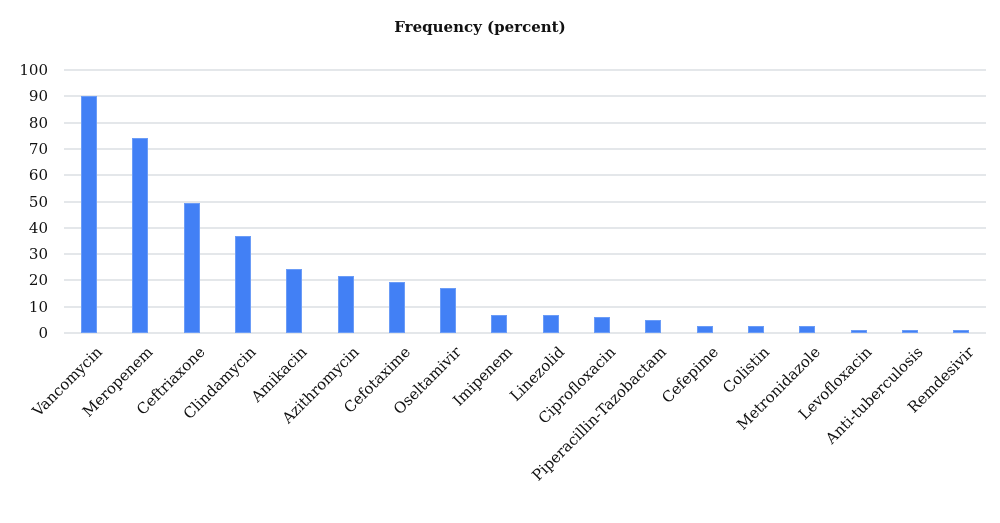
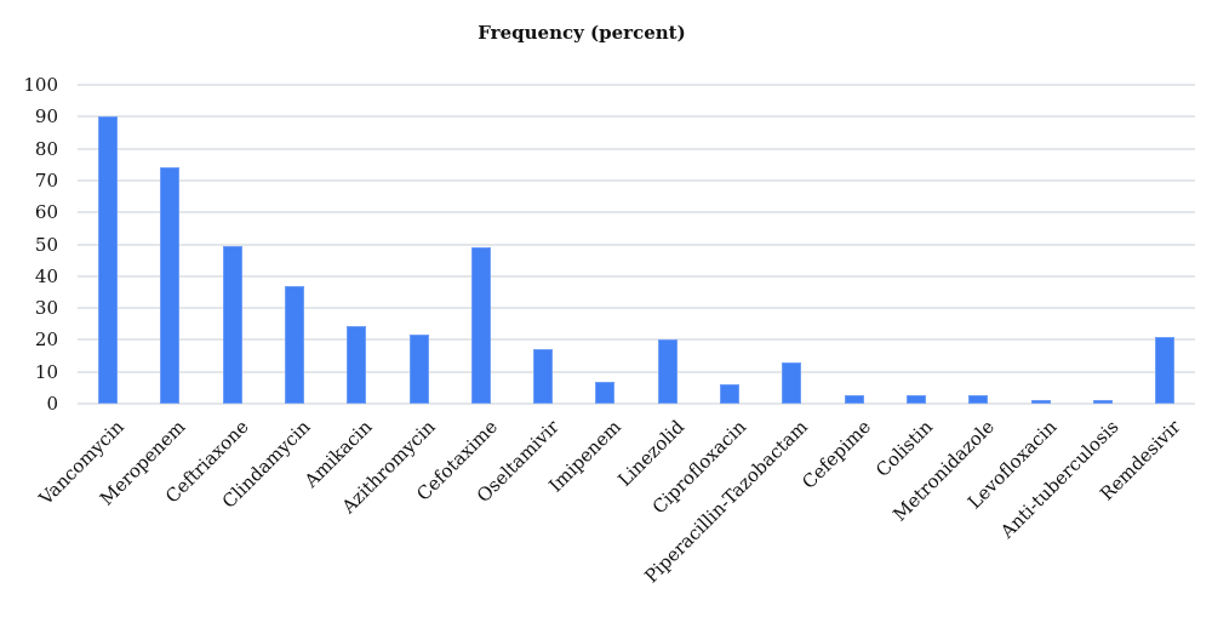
Cefotaxime: 20 -> 49
Linezolid: 7 -> 20
Piperacillin-Tazobactam: 5 -> 13
Remdesivir: 1 -> 21
